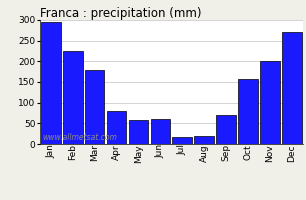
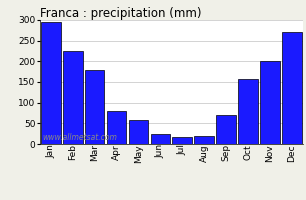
Jun: 60 -> 25
